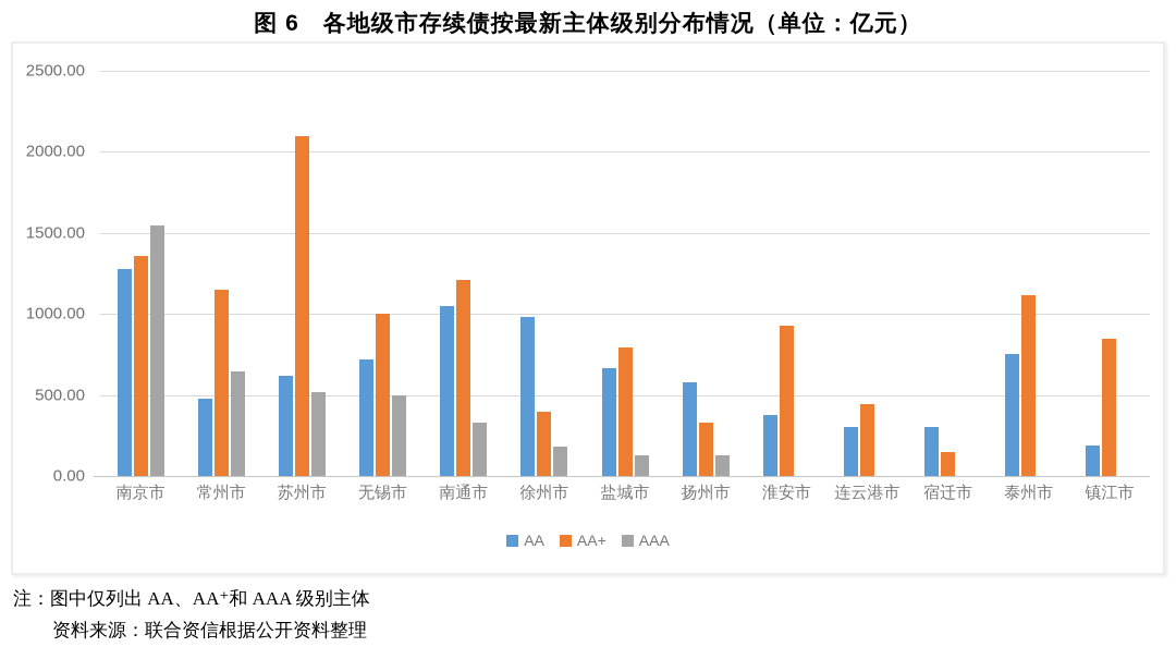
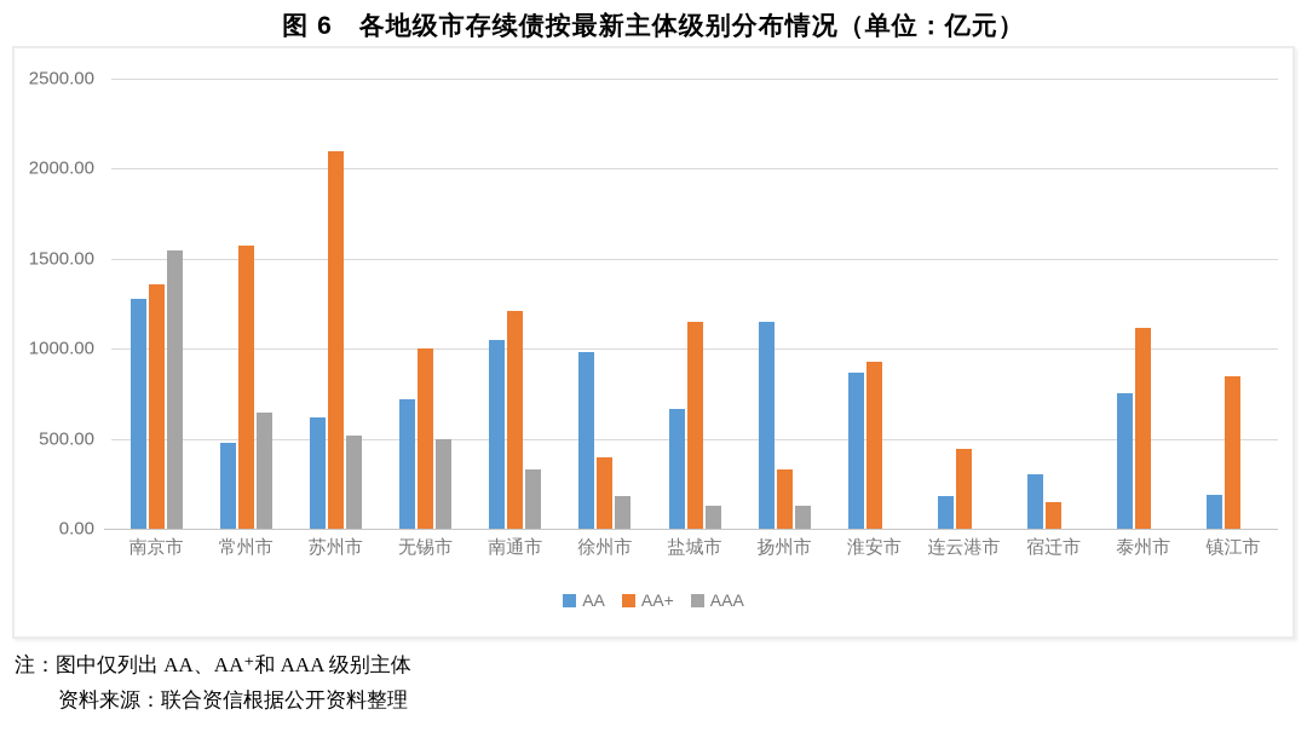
AA+/常州市: 1150 -> 1570
AA+/盐城市: 790 -> 1150
AA/扬州市: 580 -> 1150
AA/淮安市: 380 -> 870
AA/连云港市: 300 -> 180
